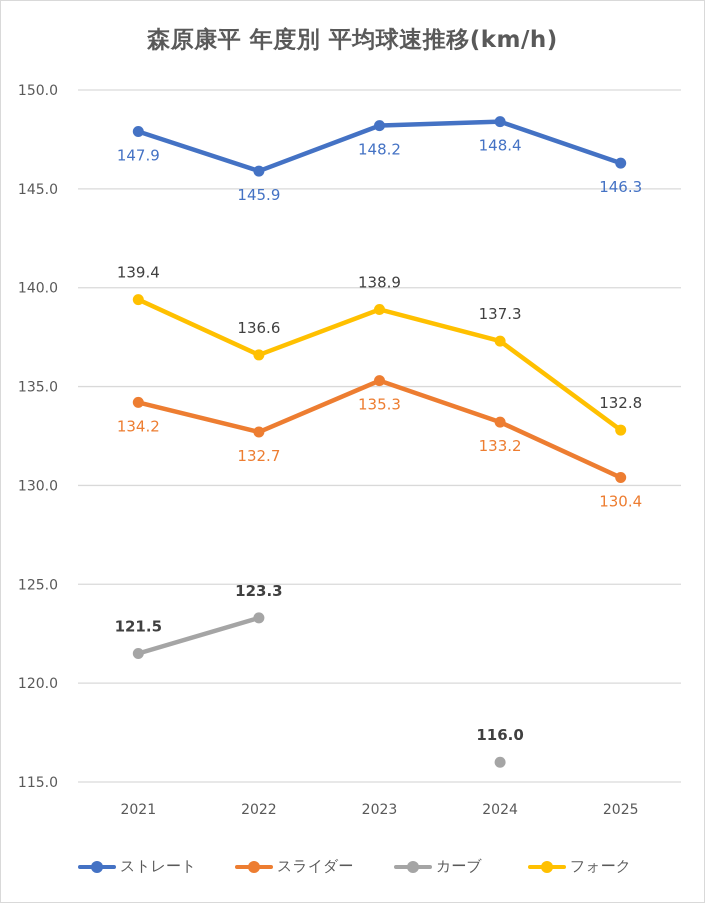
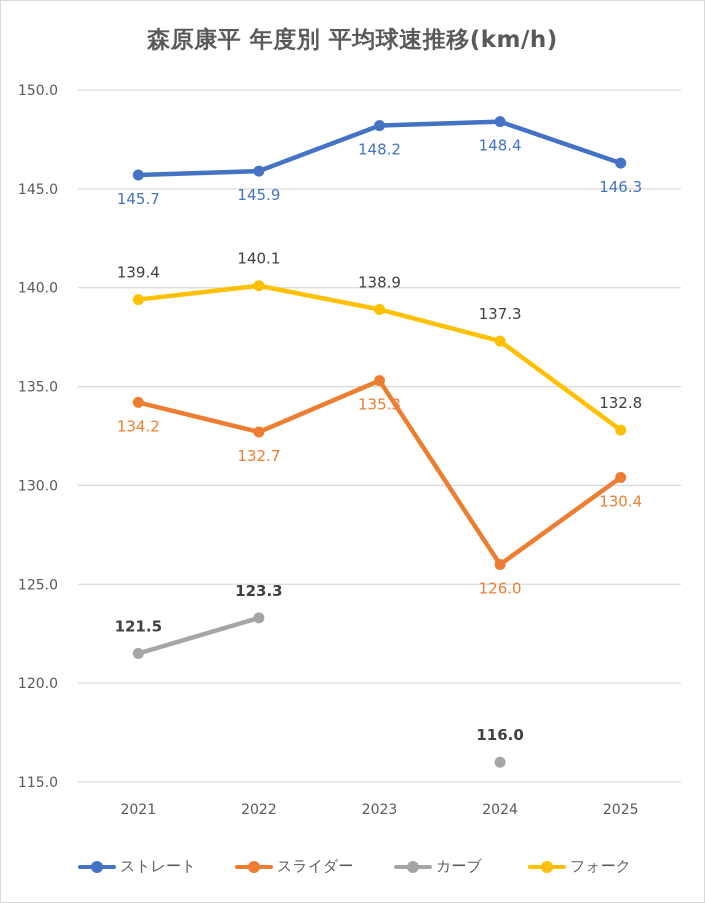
ストレート/2021: 147.9 -> 145.7
フォーク/2022: 136.6 -> 140.1
スライダー/2024: 133.2 -> 126.0
